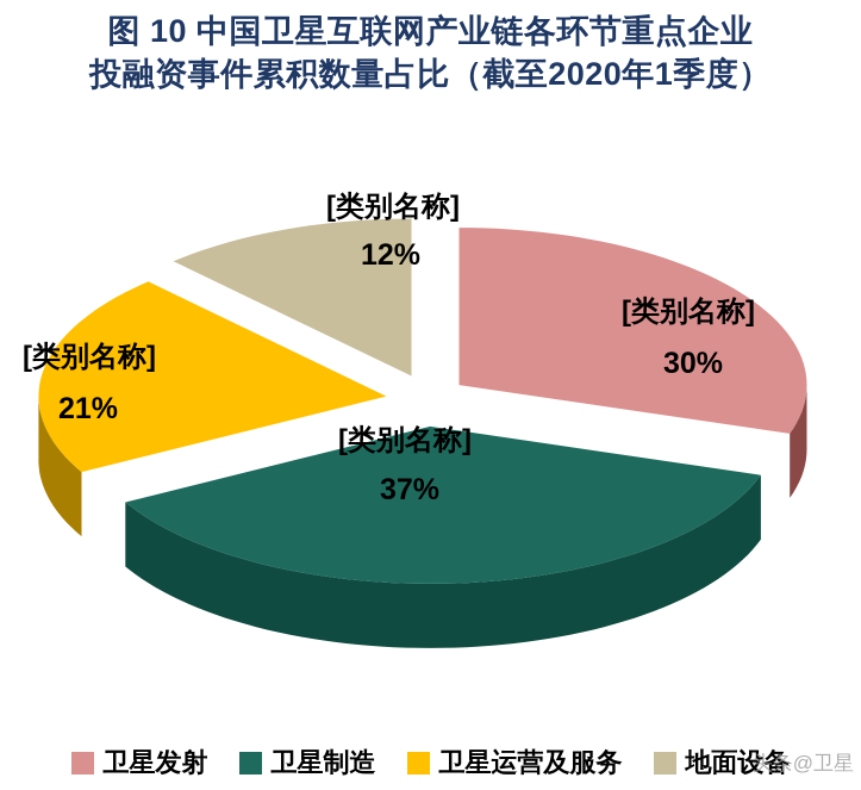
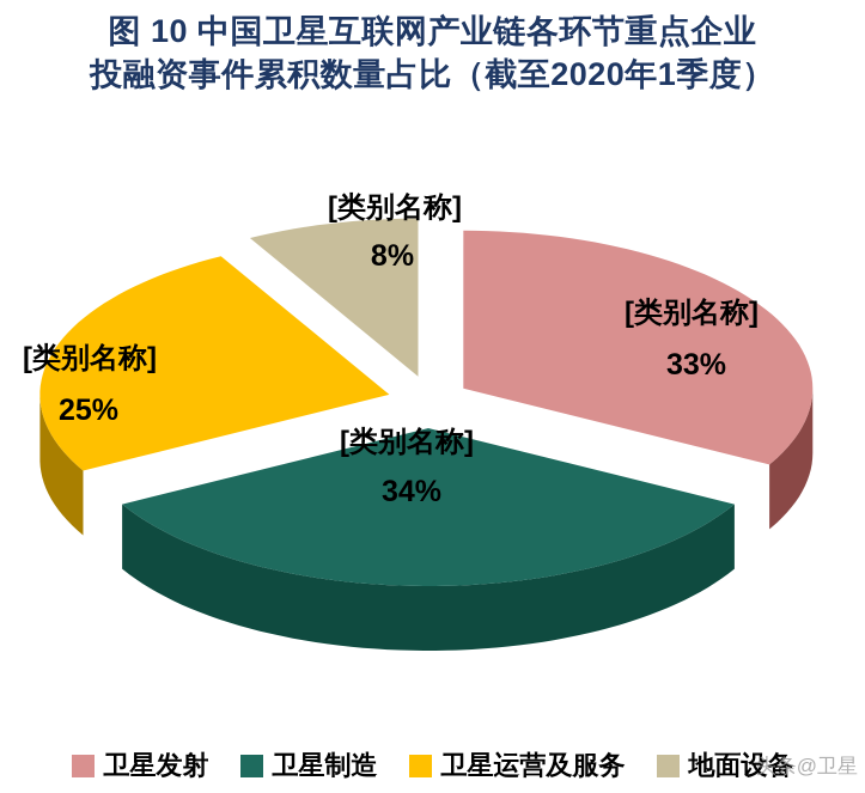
卫星发射: 30% -> 33%
卫星制造: 37% -> 34%
卫星运营及服务: 21% -> 25%
地面设备: 12% -> 8%
